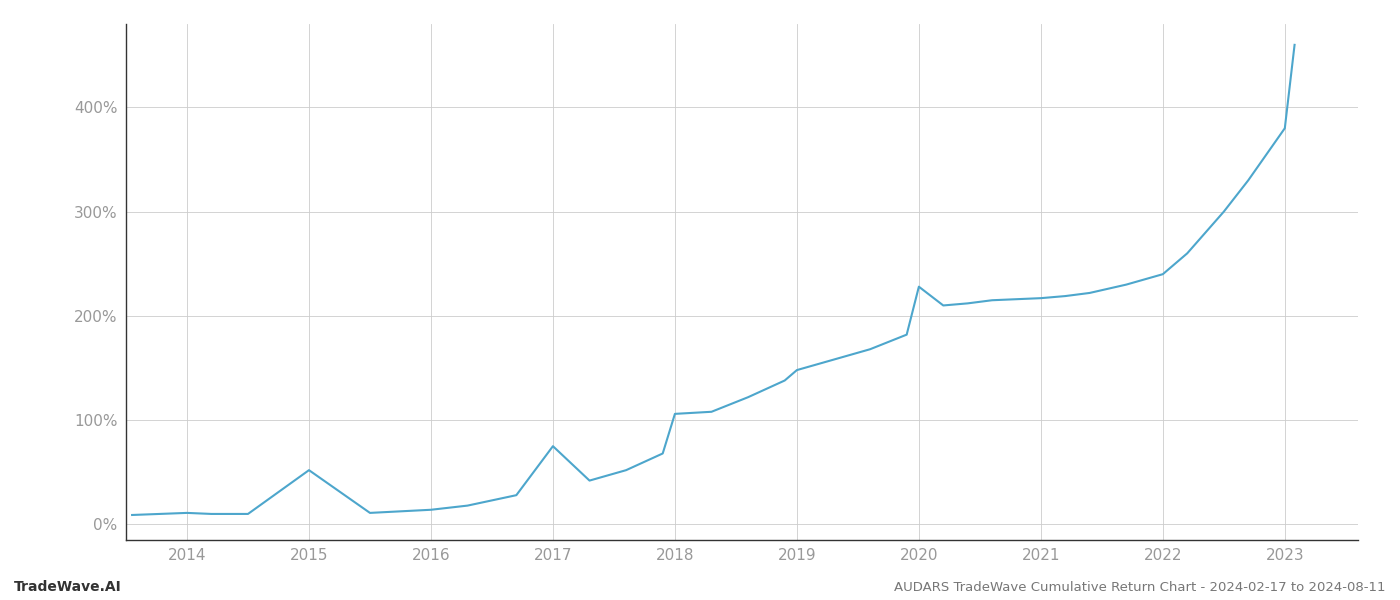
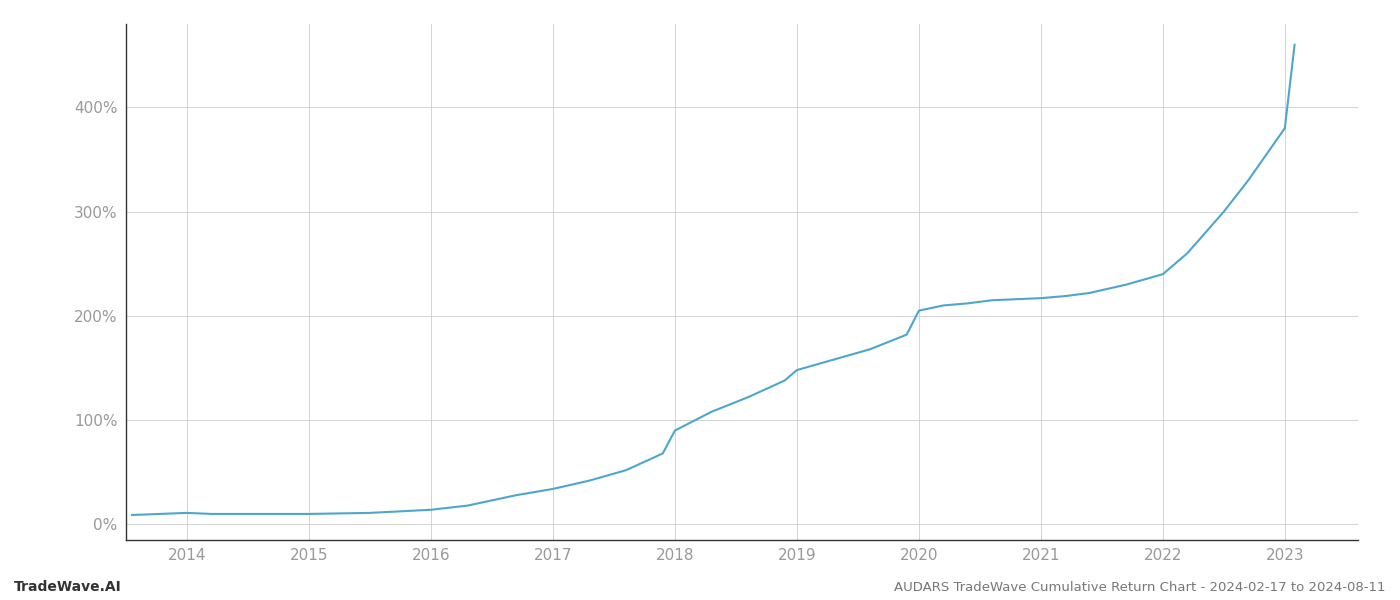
2015: 52% -> 10%
2017: 75% -> 34%
2018: 106% -> 90%
2020: 228% -> 205%
